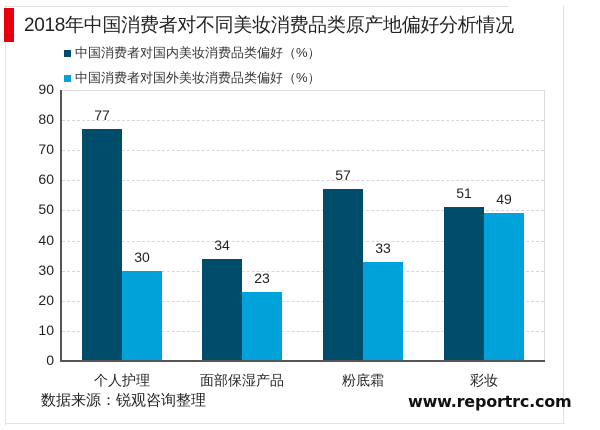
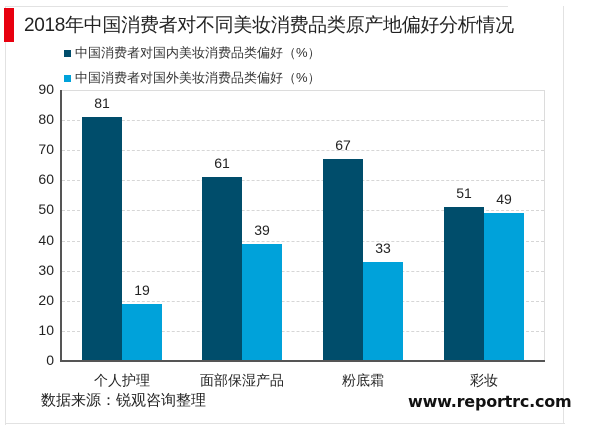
中国消费者对国内美妆消费品类偏好（%）/个人护理: 77 -> 81
中国消费者对国外美妆消费品类偏好（%）/个人护理: 30 -> 19
中国消费者对国内美妆消费品类偏好（%）/面部保湿产品: 34 -> 61
中国消费者对国外美妆消费品类偏好（%）/面部保湿产品: 23 -> 39
中国消费者对国内美妆消费品类偏好（%）/粉底霜: 57 -> 67
